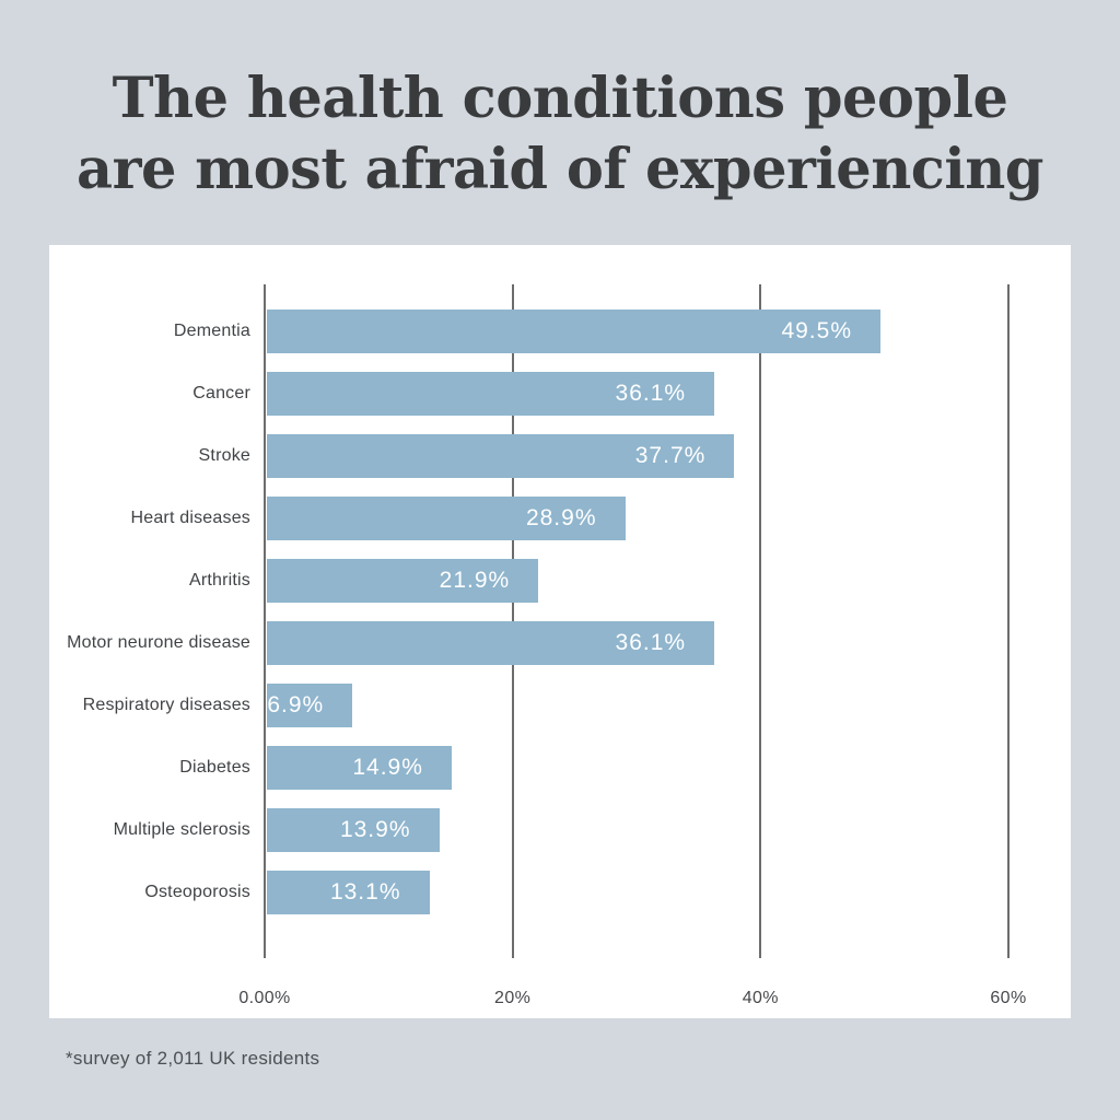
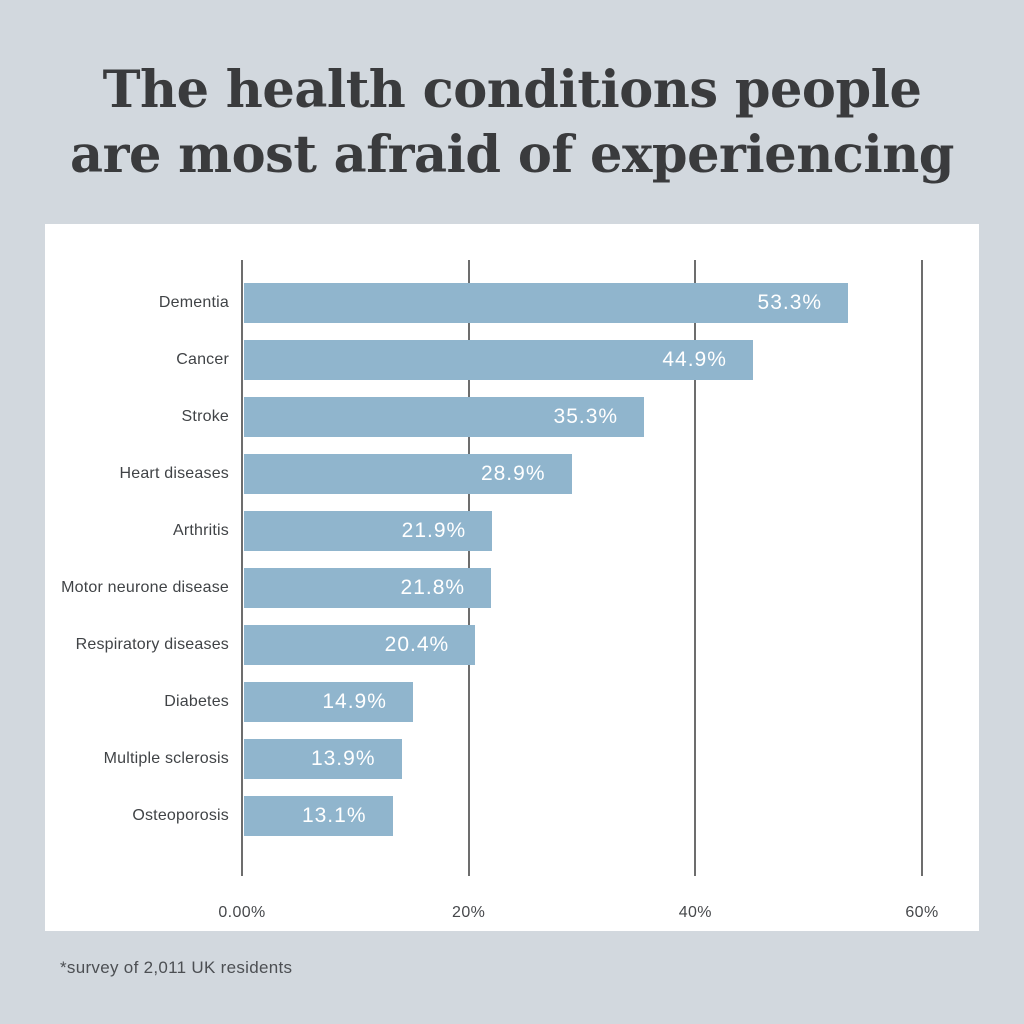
Dementia: 49.5% -> 53.3%
Cancer: 36.1% -> 44.9%
Stroke: 37.7% -> 35.3%
Motor neurone disease: 36.1% -> 21.8%
Respiratory diseases: 6.9% -> 20.4%
